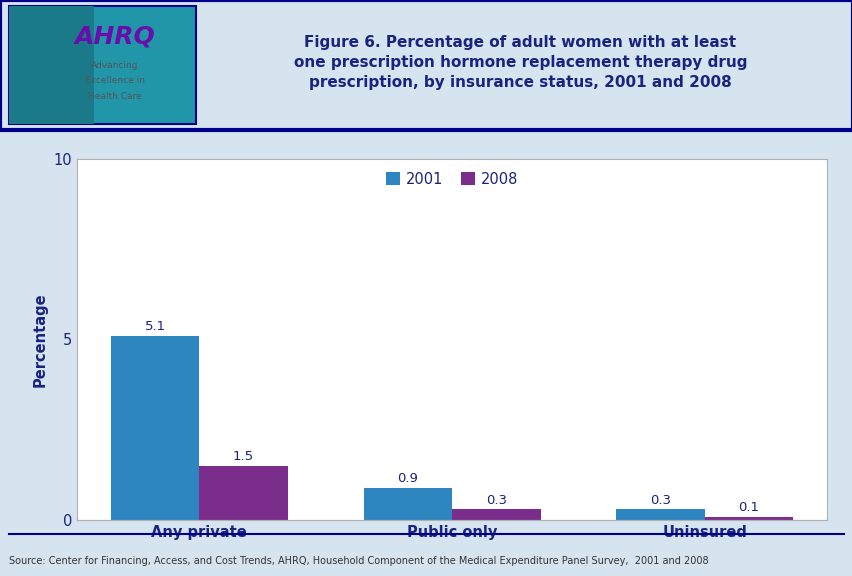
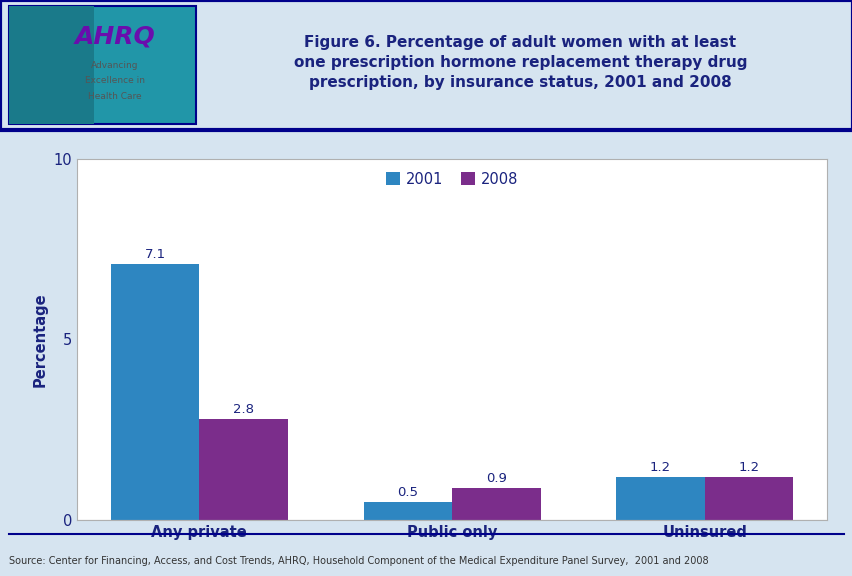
2001/Any private: 5.1 -> 7.1
2008/Any private: 1.5 -> 2.8
2001/Public only: 0.9 -> 0.5
2008/Public only: 0.3 -> 0.9
2001/Uninsured: 0.3 -> 1.2
2008/Uninsured: 0.1 -> 1.2
